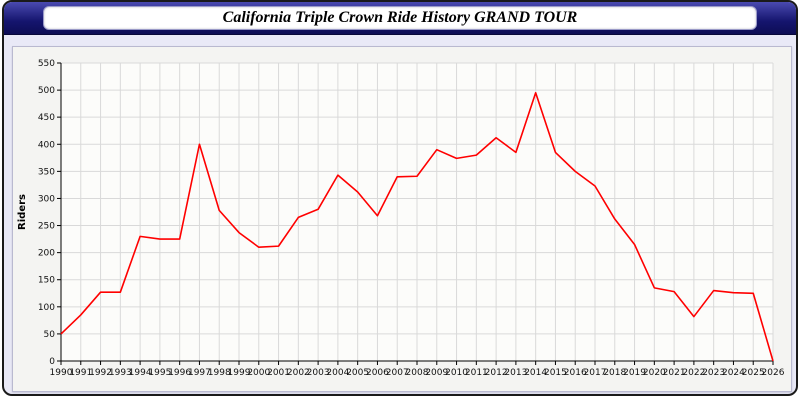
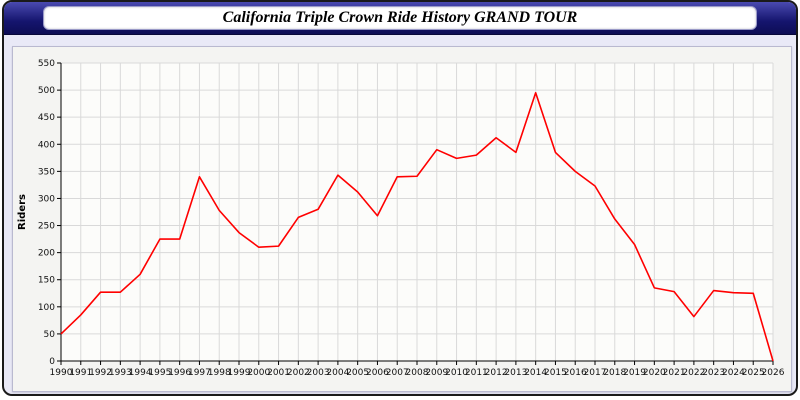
1994: 230 -> 160
1997: 400 -> 340
